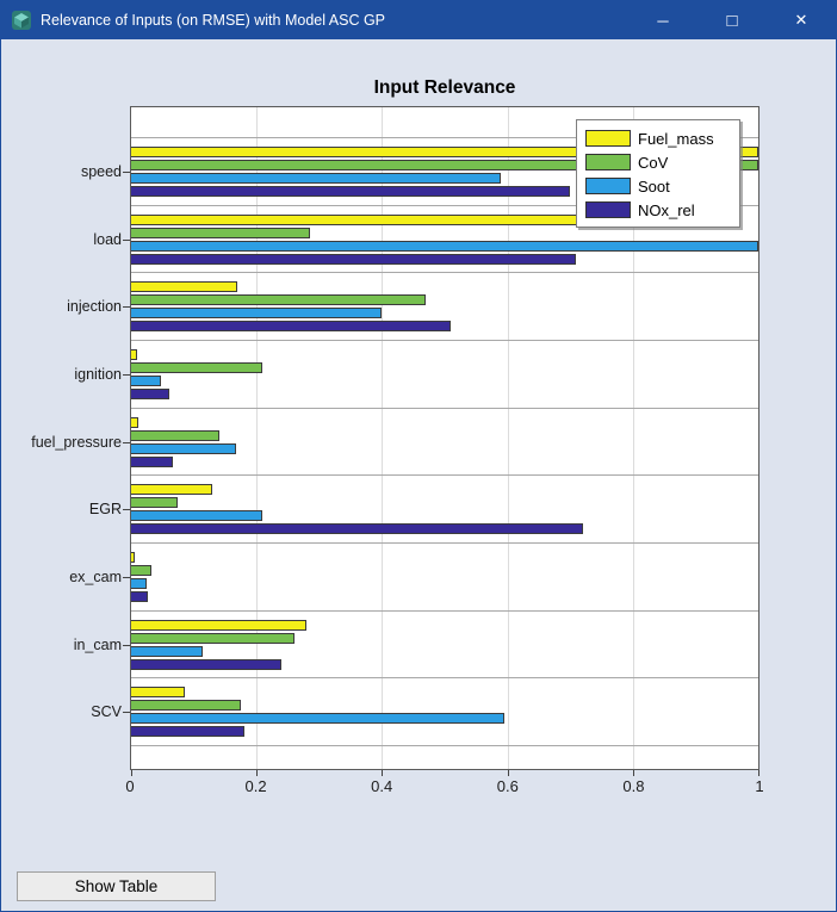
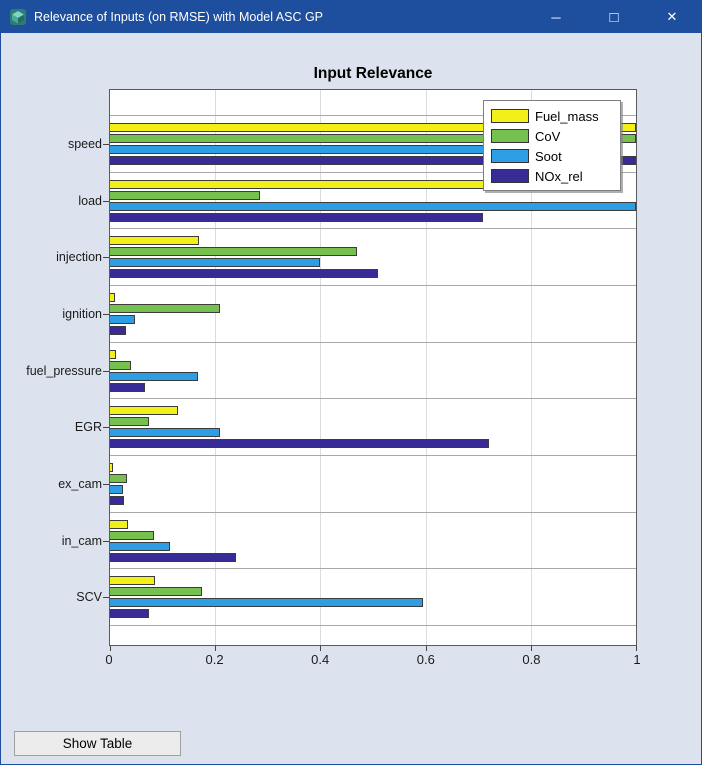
Soot/speed: 0.59 -> 0.93
NOx_rel/speed: 0.70 -> 1.00
NOx_rel/ignition: 0.06 -> 0.03
CoV/fuel_pressure: 0.14 -> 0.04
Fuel_mass/in_cam: 0.28 -> 0.04
CoV/in_cam: 0.26 -> 0.08
NOx_rel/SCV: 0.18 -> 0.07
